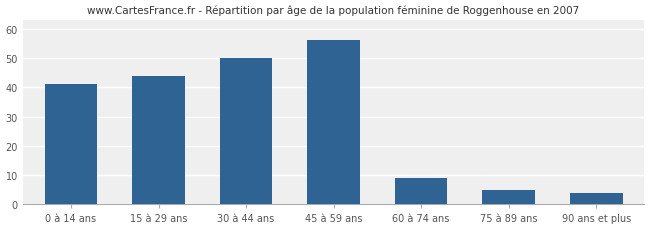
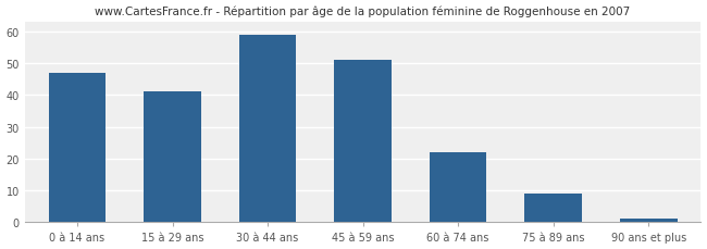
0 à 14 ans: 41 -> 47
15 à 29 ans: 44 -> 41
30 à 44 ans: 50 -> 59
45 à 59 ans: 56 -> 51
60 à 74 ans: 9 -> 22
75 à 89 ans: 5 -> 9
90 ans et plus: 4 -> 1
